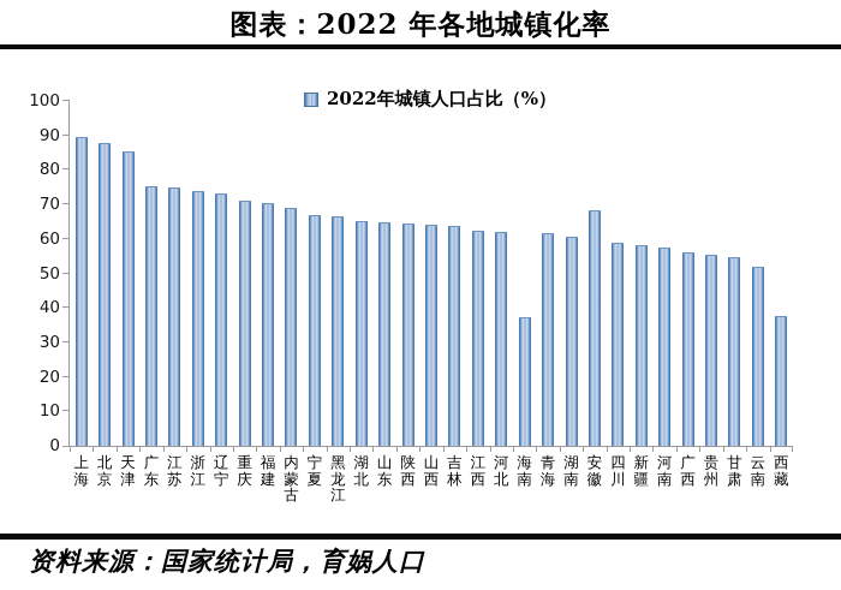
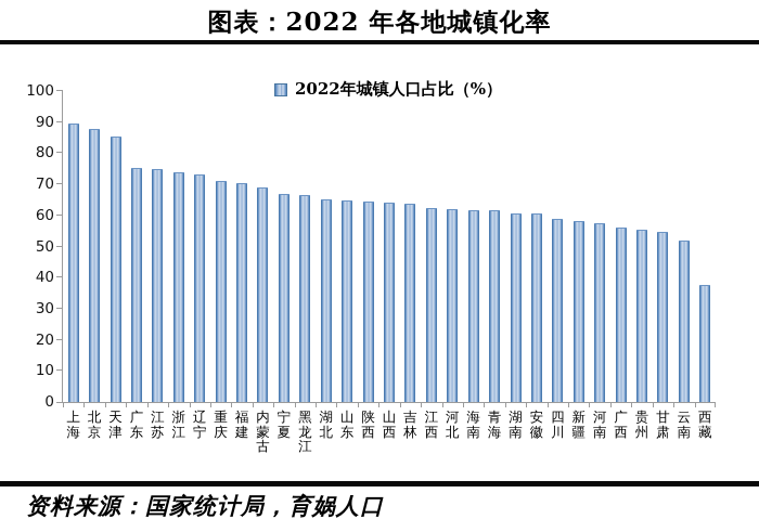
海南: 37 -> 62
安徽: 68 -> 60
